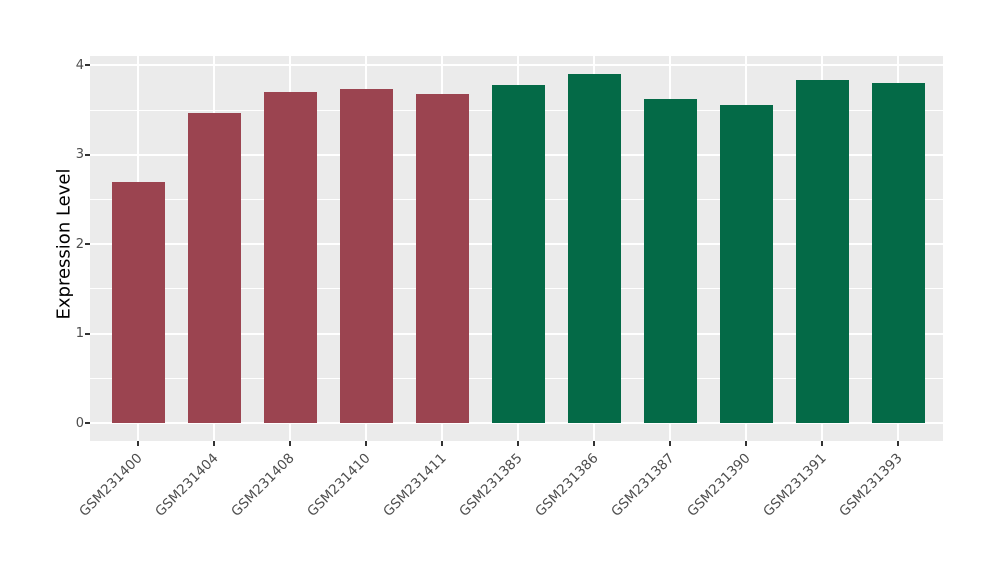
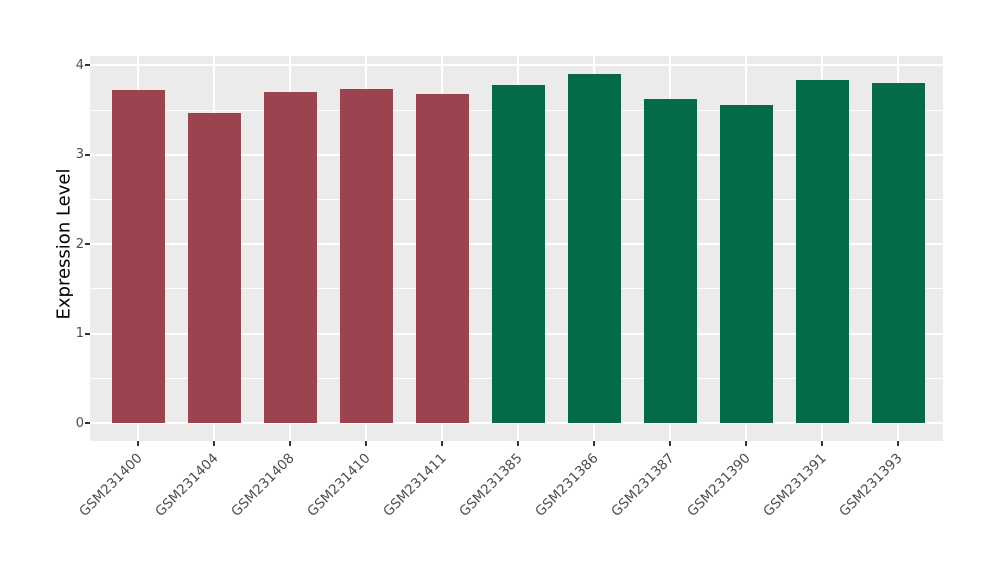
GSM231400: 2.7 -> 3.7
